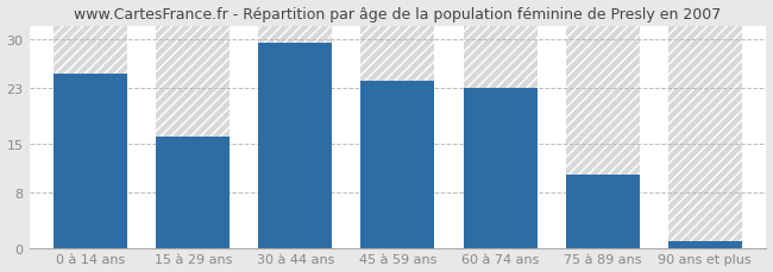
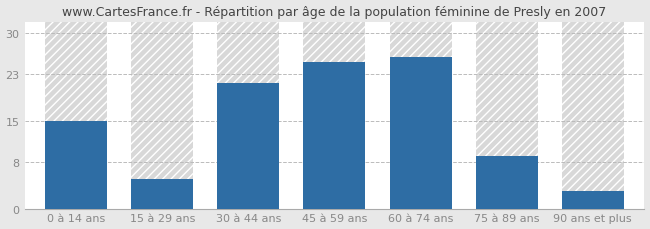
0 à 14 ans: 25.0 -> 15.0
15 à 29 ans: 16.0 -> 5.0
30 à 44 ans: 29.5 -> 21.4
45 à 59 ans: 24.0 -> 25.0
60 à 74 ans: 23.0 -> 26.0
75 à 89 ans: 10.5 -> 9.0
90 ans et plus: 1.0 -> 3.0
